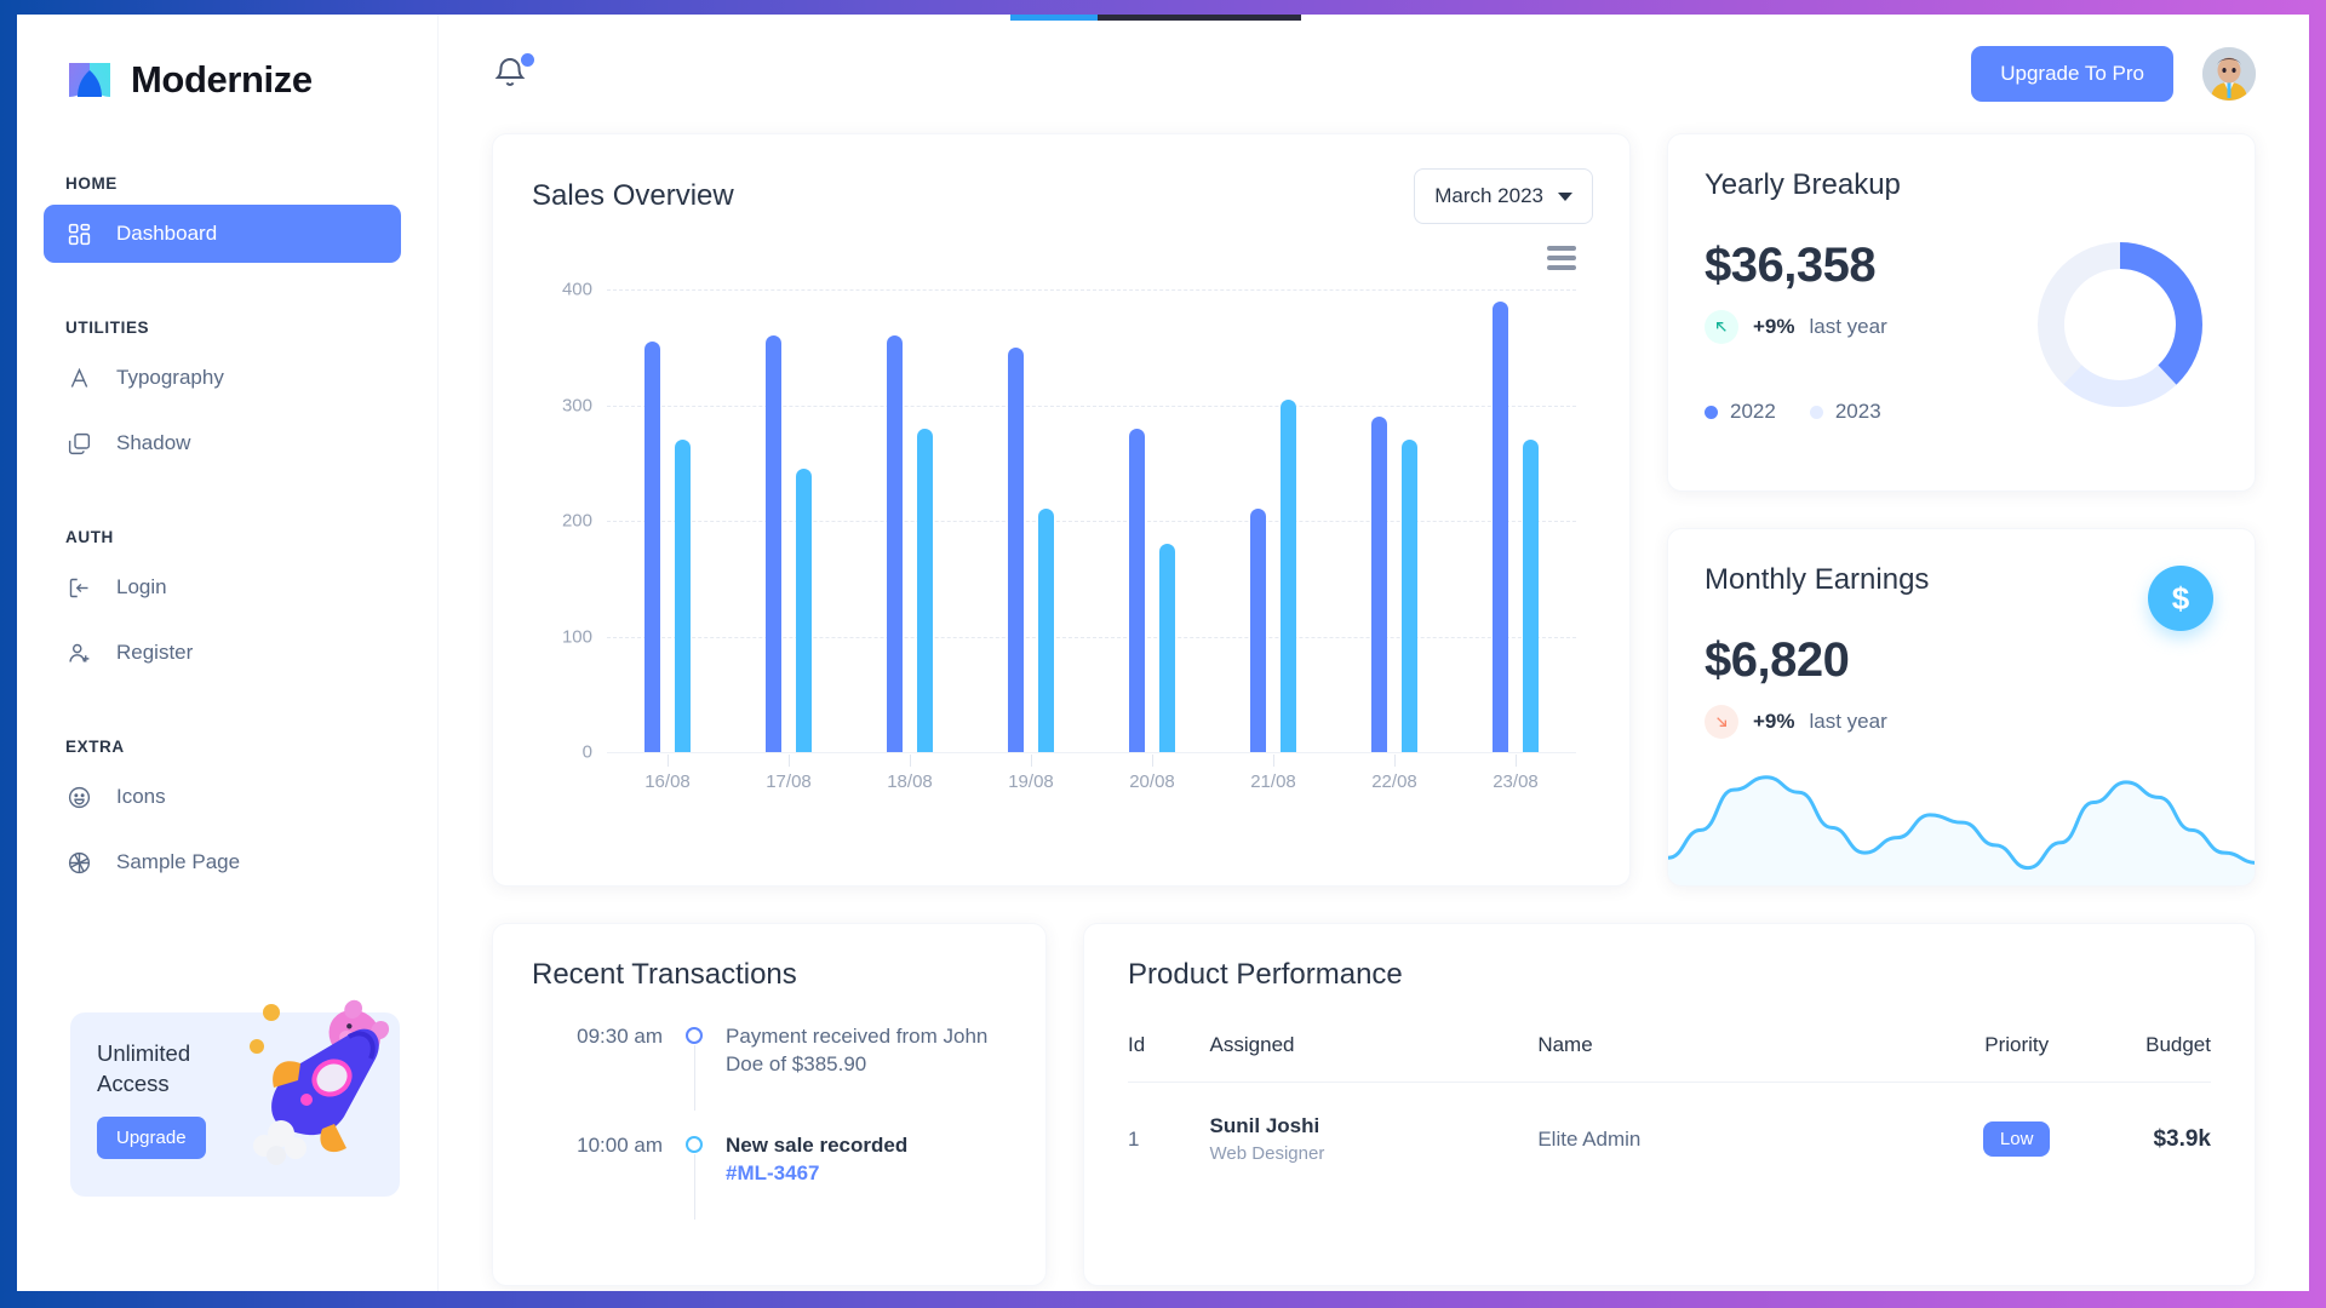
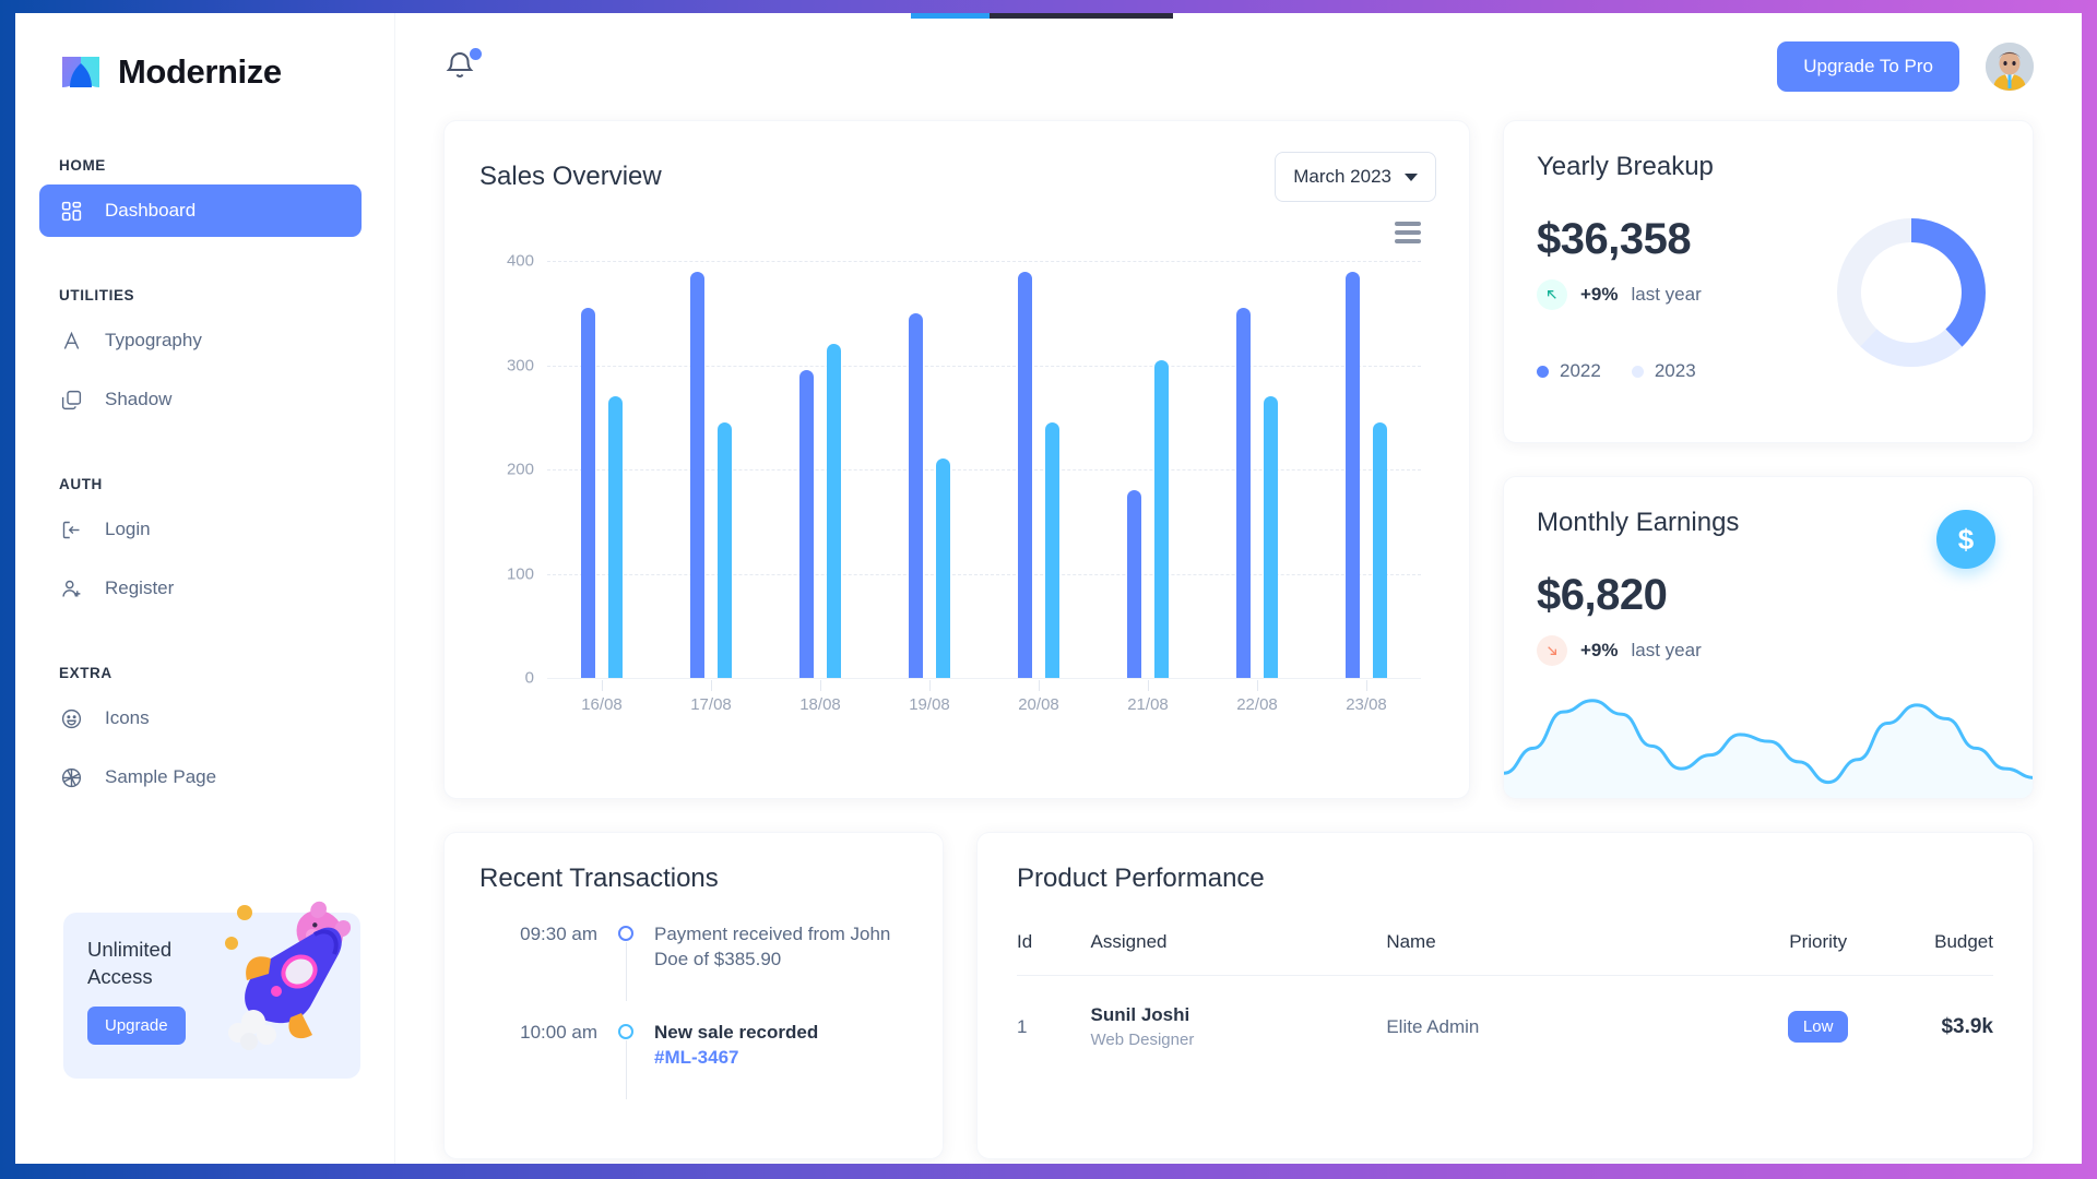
2022/17/08: 360 -> 390
2022/18/08: 360 -> 300
2023/18/08: 280 -> 320
2022/20/08: 280 -> 390
2023/20/08: 180 -> 240
2022/21/08: 210 -> 180
2022/22/08: 290 -> 360
2023/23/08: 270 -> 240
